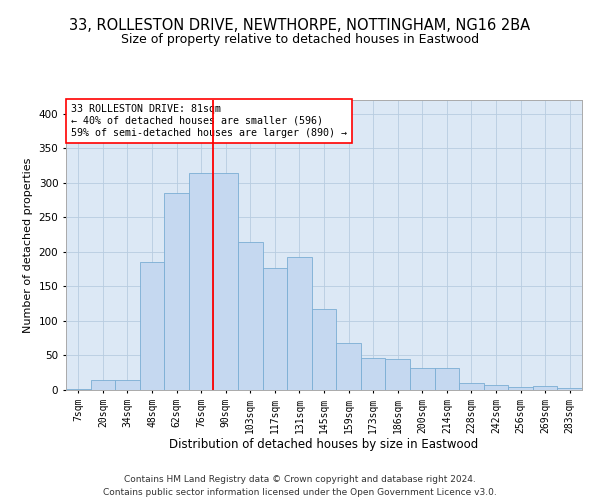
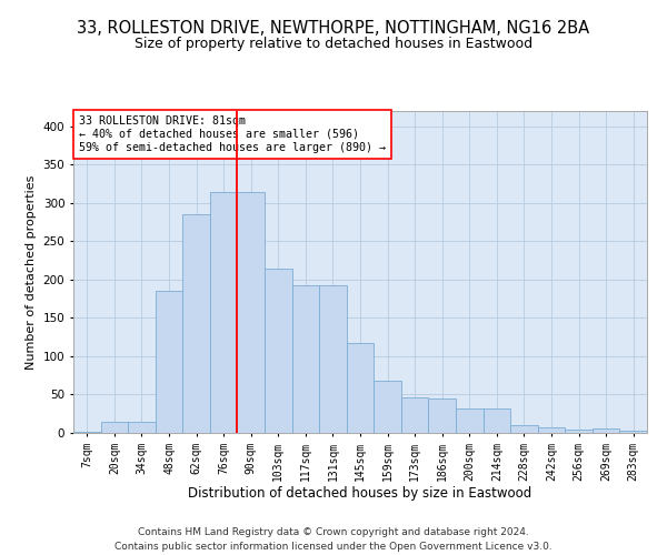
117sqm: 176 -> 193
